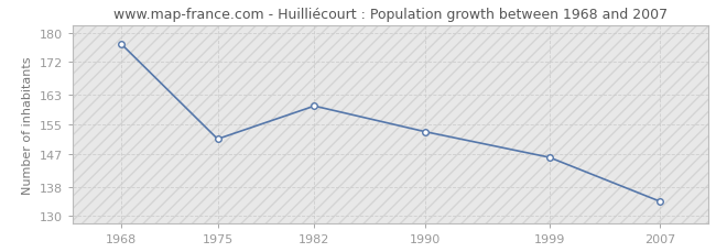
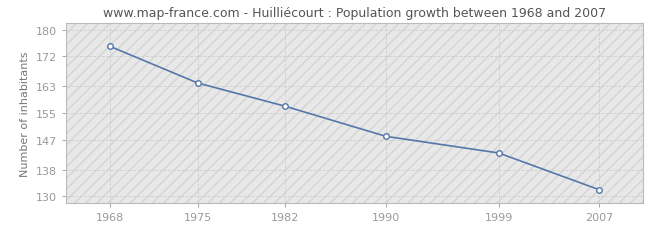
1968: 177 -> 175
1975: 151 -> 164
1982: 160 -> 157
1990: 153 -> 148
1999: 146 -> 143
2007: 134 -> 132
